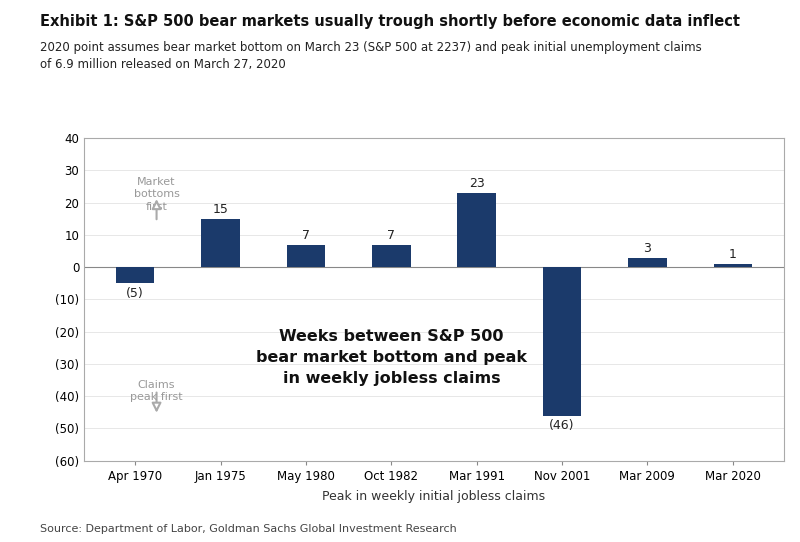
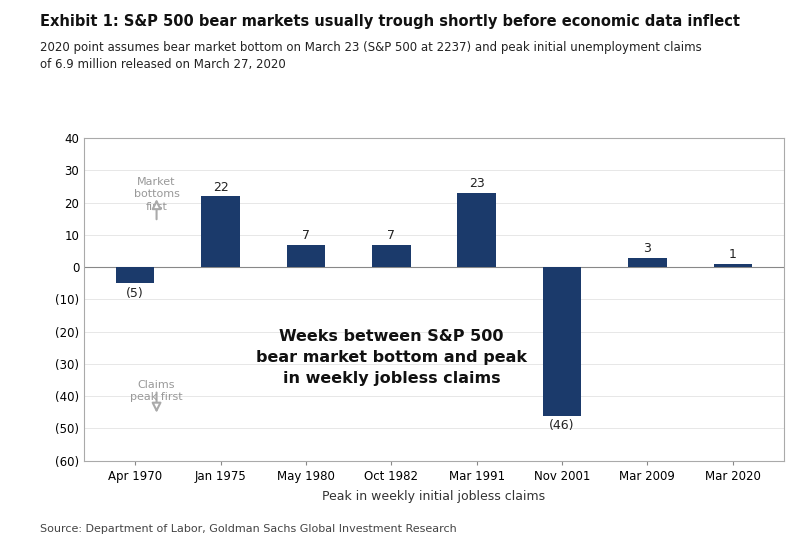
Jan 1975: 15 -> 22
